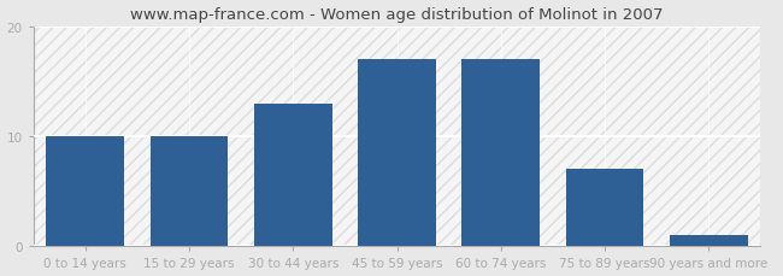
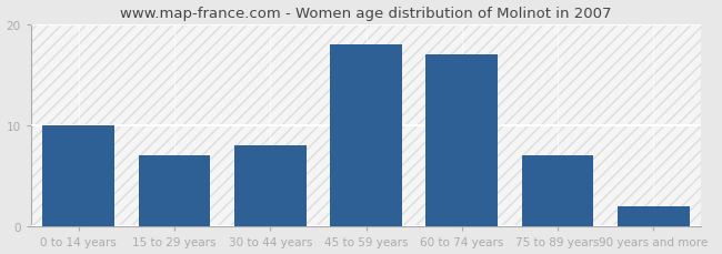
15 to 29 years: 10 -> 7
30 to 44 years: 13 -> 8
45 to 59 years: 17 -> 18
90 years and more: 1 -> 2
